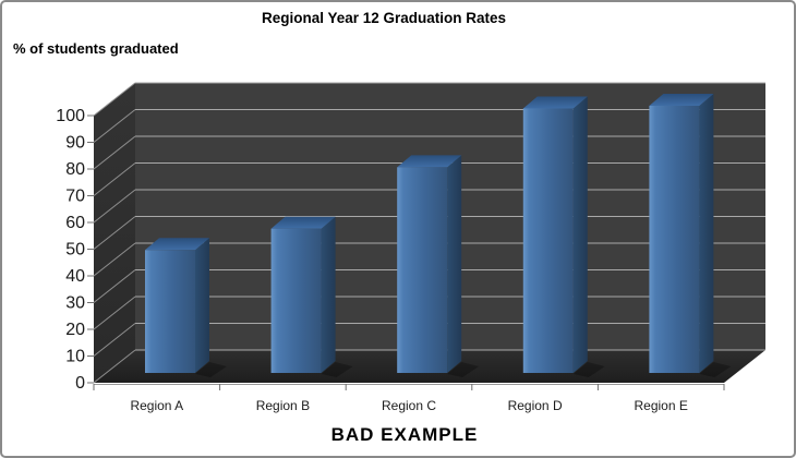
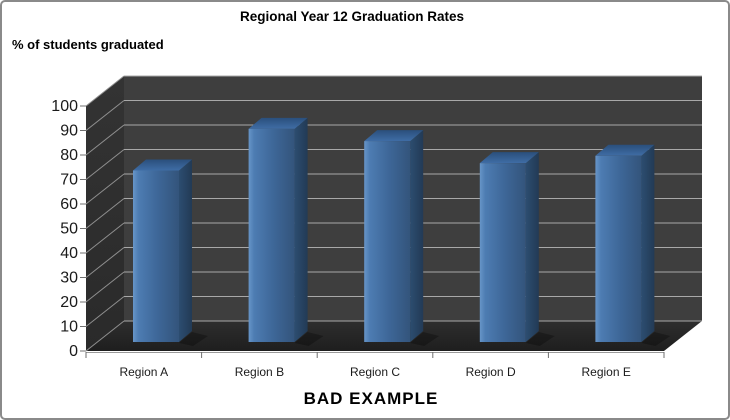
Region A: 46 -> 70
Region B: 54 -> 87
Region C: 77 -> 82
Region D: 99 -> 73
Region E: 100 -> 76
